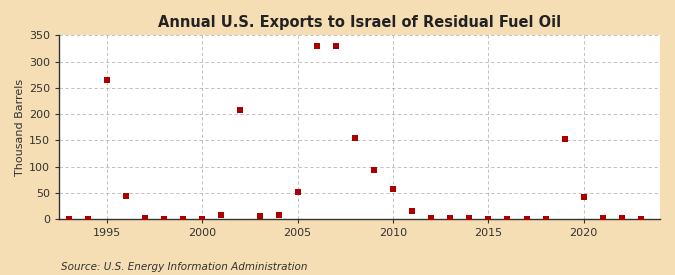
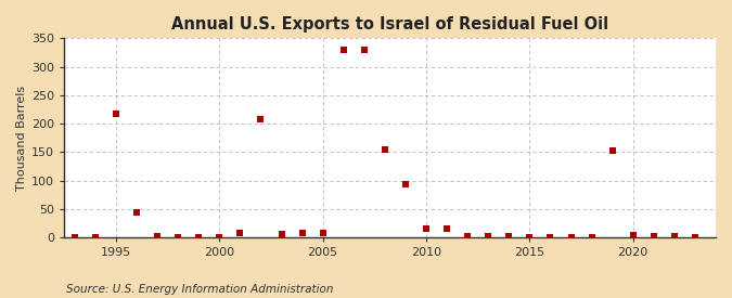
1995: 264 -> 217
2005: 52 -> 8
2010: 58 -> 15
2020: 42 -> 3
